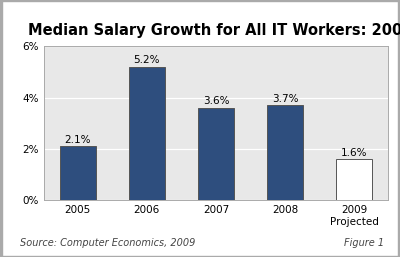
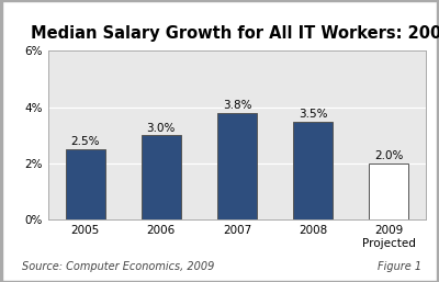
2005: 2.1% -> 2.5%
2006: 5.2% -> 3.0%
2007: 3.6% -> 3.8%
2008: 3.7% -> 3.5%
2009 Projected: 1.6% -> 2.0%
